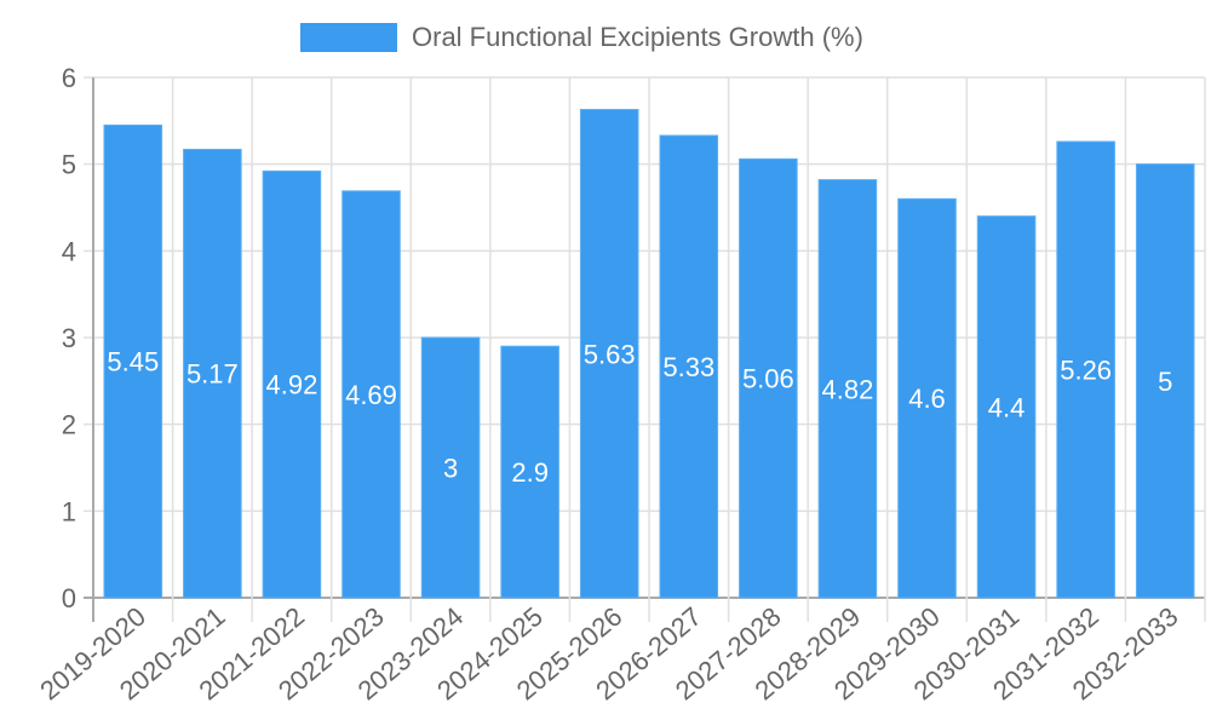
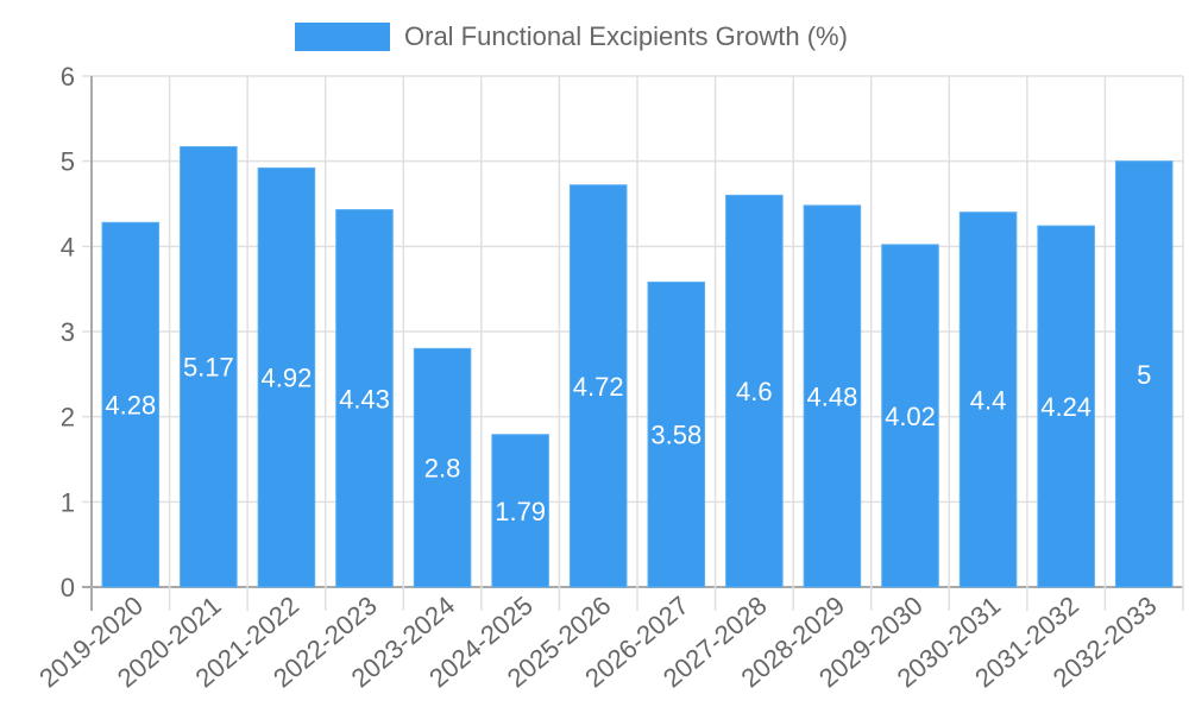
2019-2020: 5.45 -> 4.28
2022-2023: 4.69 -> 4.43
2023-2024: 3 -> 2.8
2024-2025: 2.9 -> 1.79
2025-2026: 5.63 -> 4.72
2026-2027: 5.33 -> 3.58
2027-2028: 5.06 -> 4.6
2028-2029: 4.82 -> 4.48
2029-2030: 4.6 -> 4.02
2031-2032: 5.26 -> 4.24
